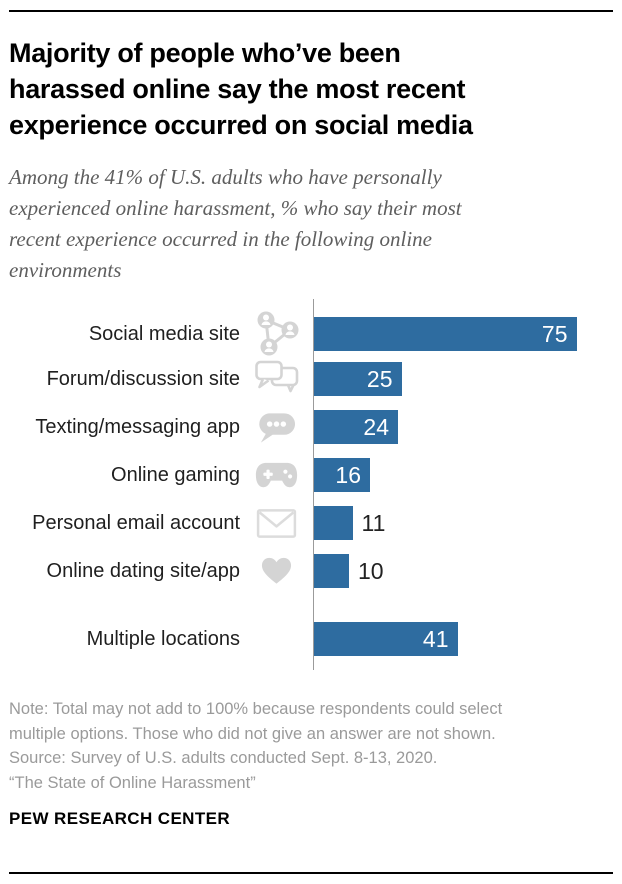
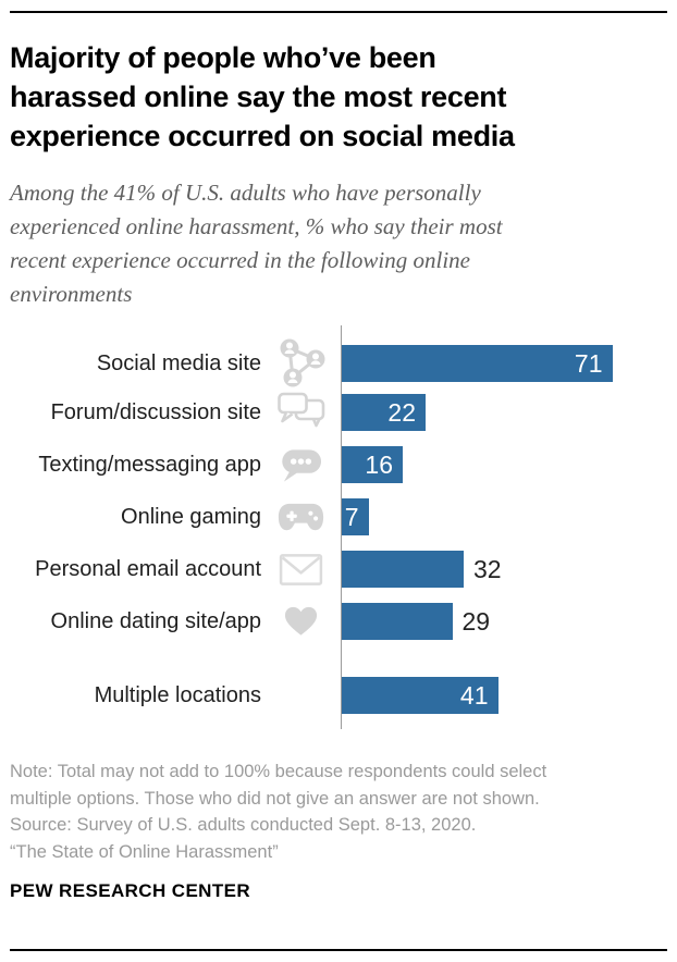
Social media site: 75 -> 71
Forum/discussion site: 25 -> 22
Texting/messaging app: 24 -> 16
Online gaming: 16 -> 7
Personal email account: 11 -> 32
Online dating site/app: 10 -> 29
